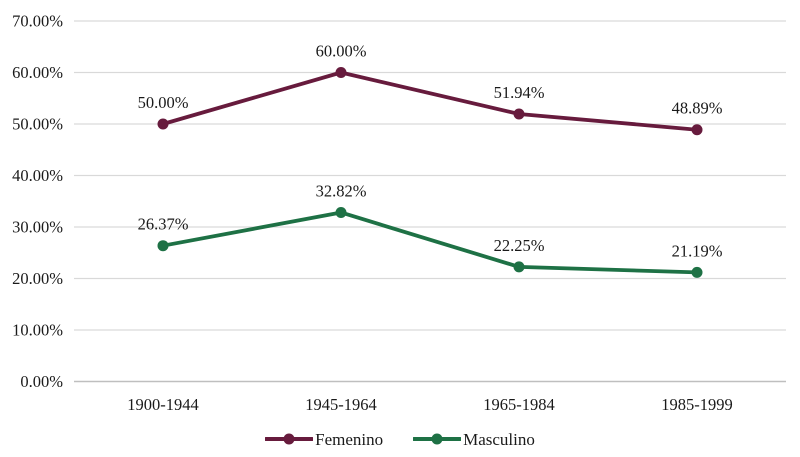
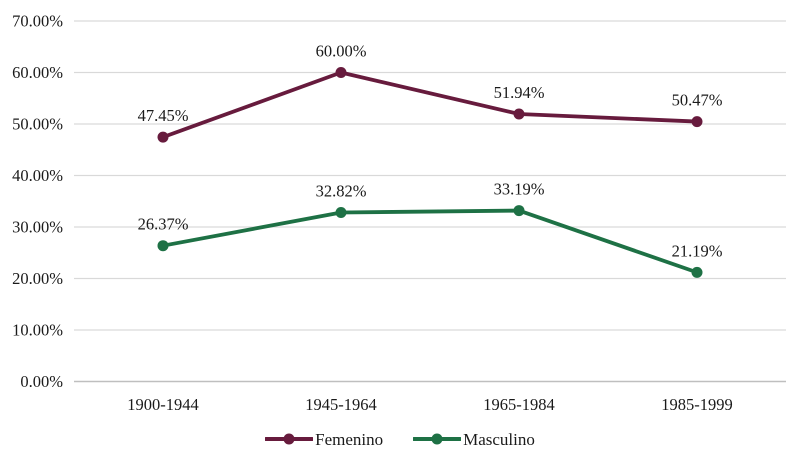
Femenino/1900-1944: 50.00% -> 47.45%
Masculino/1965-1984: 22.25% -> 33.19%
Femenino/1985-1999: 48.89% -> 50.47%
